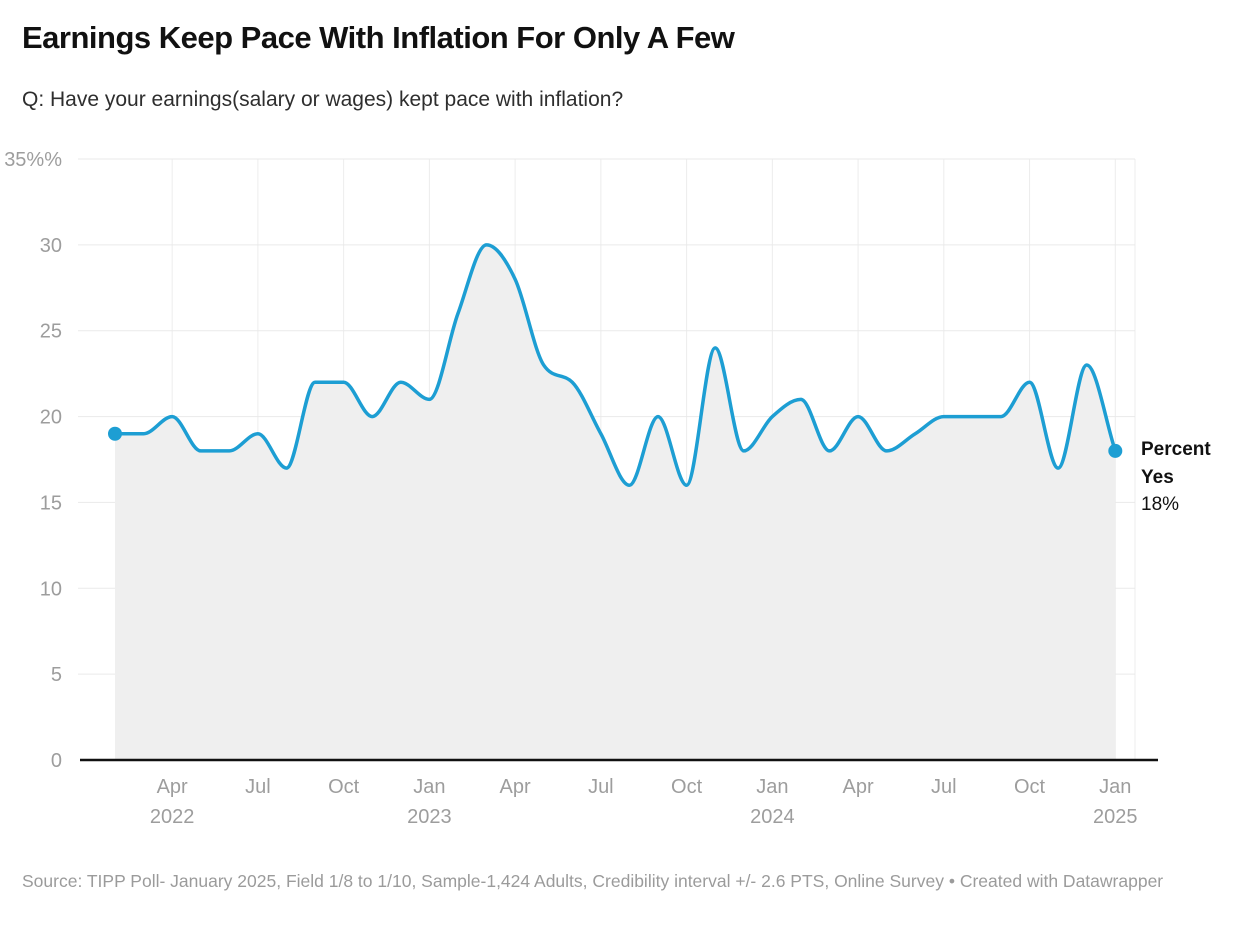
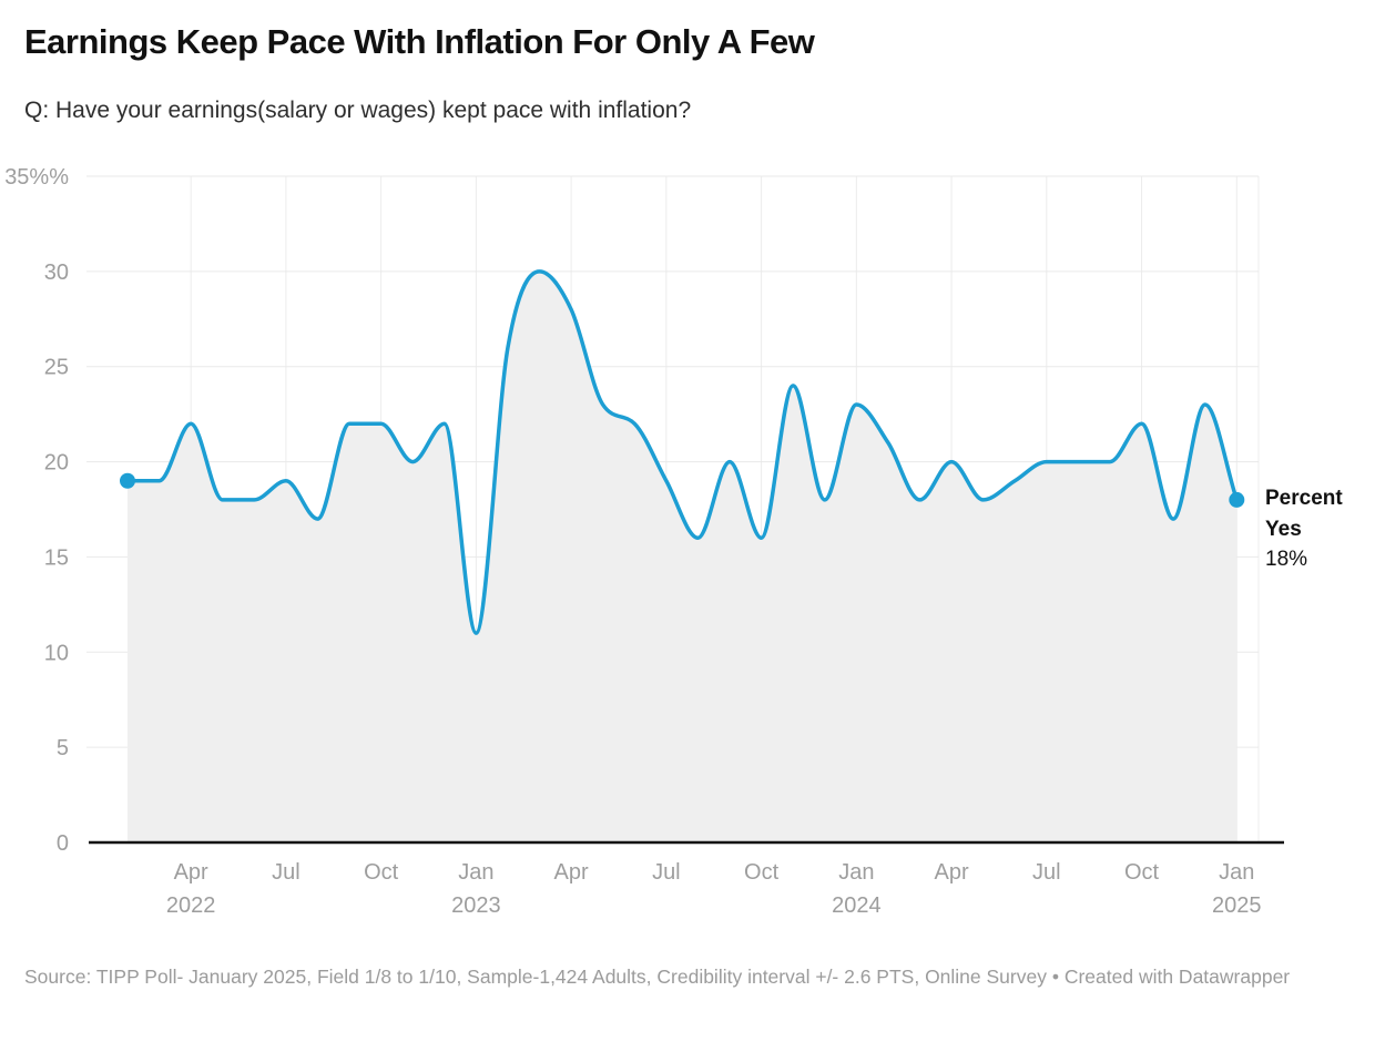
Apr 2022: 20 -> 22
Jan 2023: 21 -> 11
Jan 2024: 20 -> 23
